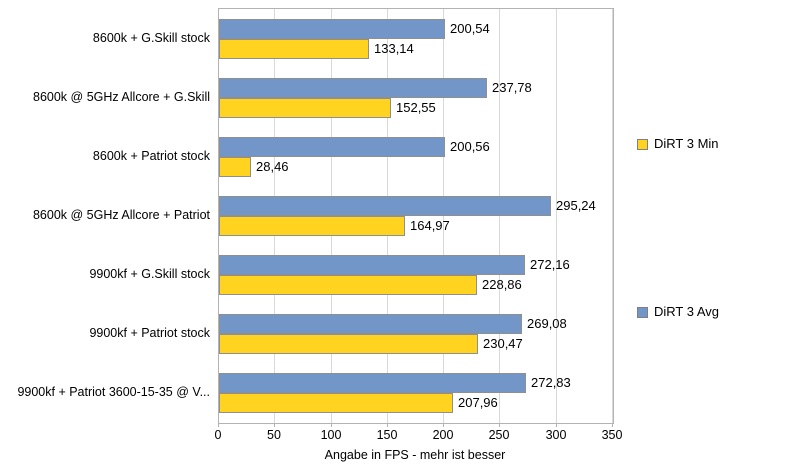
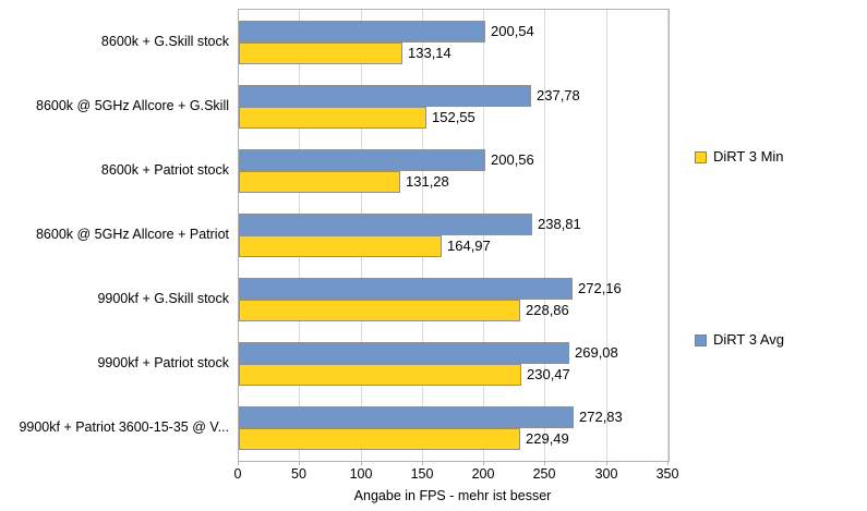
DiRT 3 Min/8600k + Patriot stock: 28,46 -> 131,28
DiRT 3 Avg/8600k @ 5GHz Allcore + Patriot: 295,24 -> 238,81
DiRT 3 Min/9900kf + Patriot 3600-15-35 @ V...: 207,96 -> 229,49
